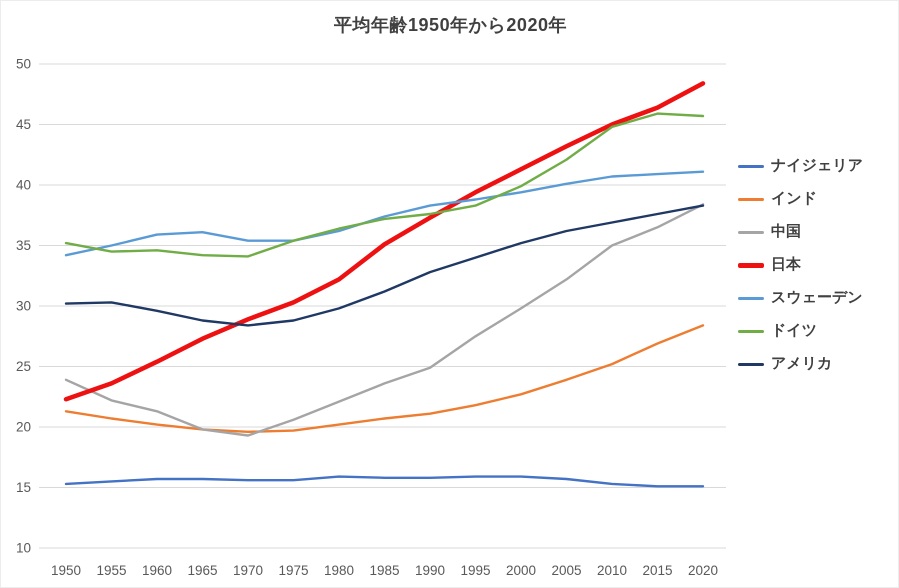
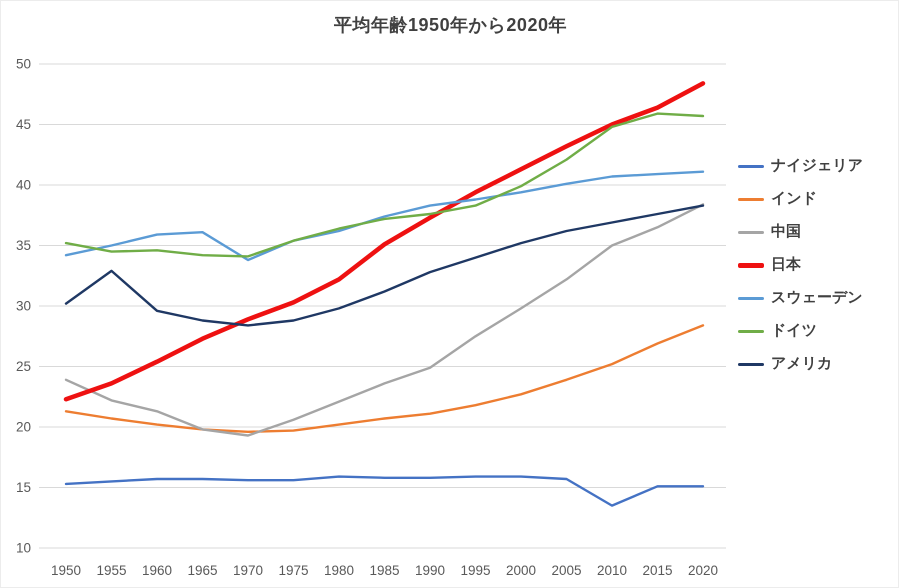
アメリカ/1955: 30.3 -> 32.9
スウェーデン/1970: 35.4 -> 33.8
ナイジェリア/2010: 15.3 -> 13.5
